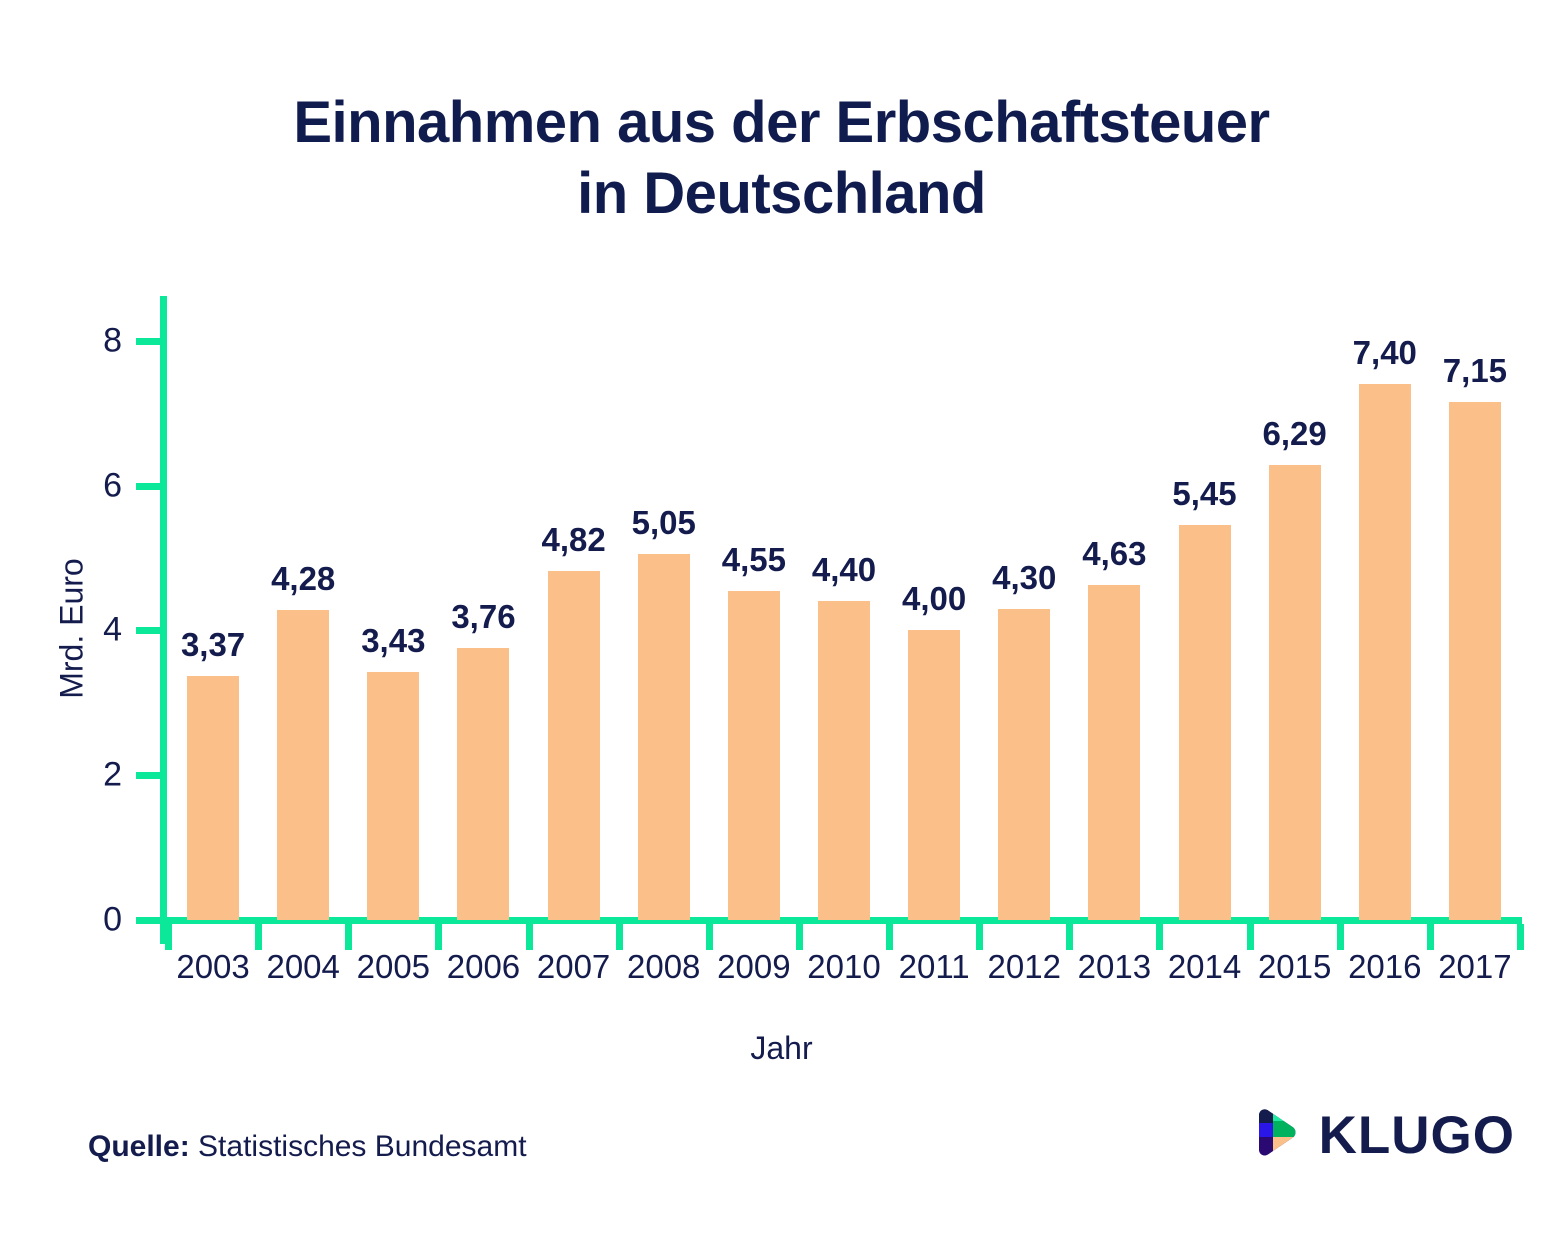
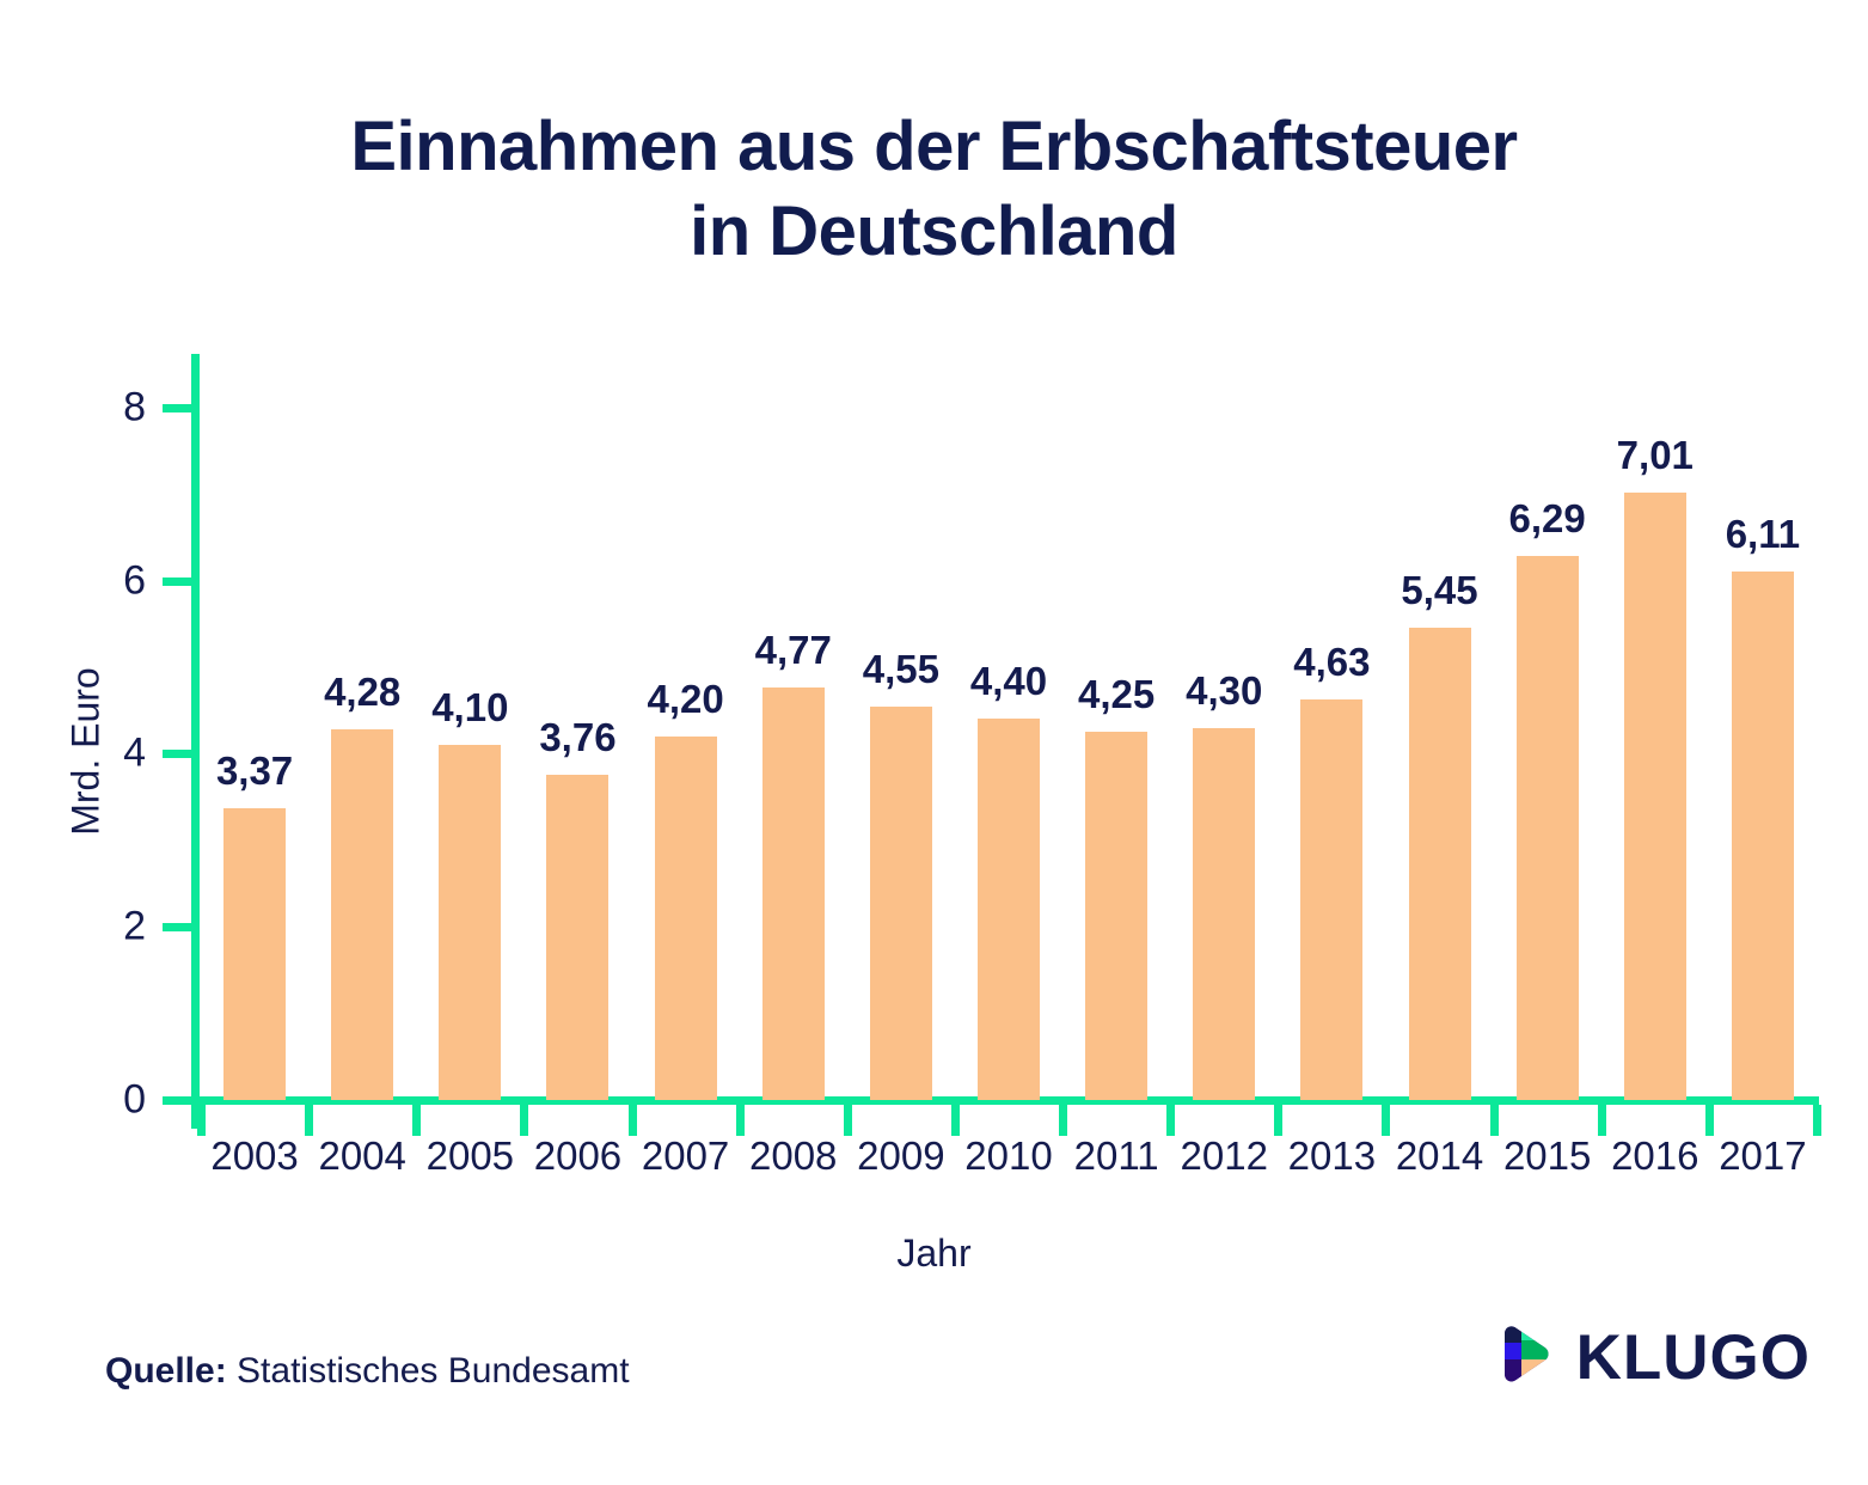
2005: 3,43 -> 4,10
2007: 4,82 -> 4,20
2008: 5,05 -> 4,77
2011: 4,00 -> 4,25
2016: 7,40 -> 7,01
2017: 7,15 -> 6,11
